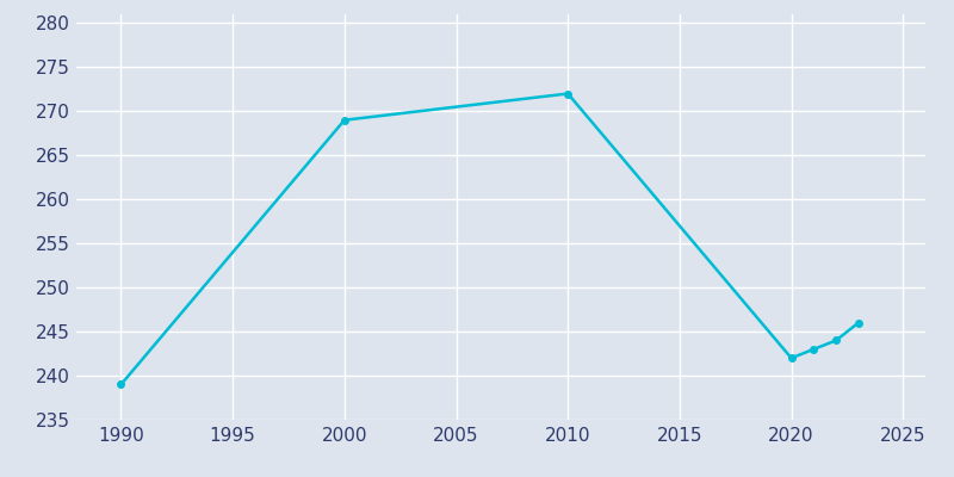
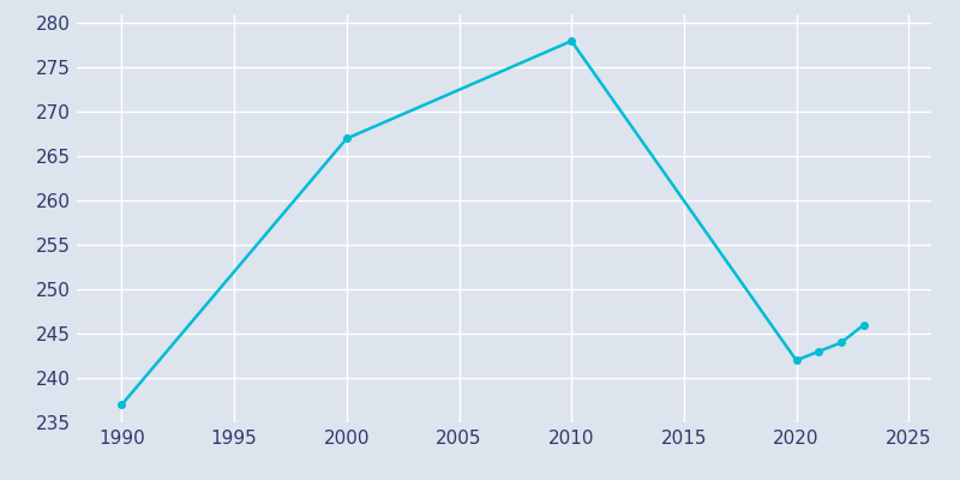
1990: 239 -> 237
2000: 269 -> 267
2010: 272 -> 278
